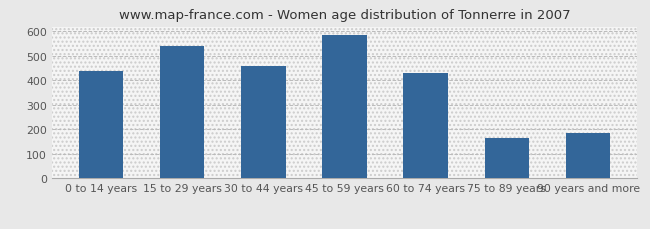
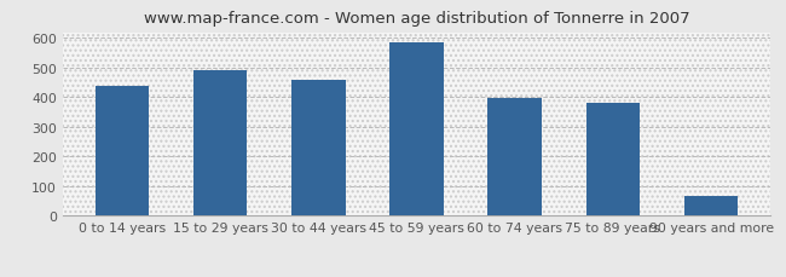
15 to 29 years: 540 -> 490
60 to 74 years: 430 -> 398
75 to 89 years: 165 -> 380
90 years and more: 185 -> 65
